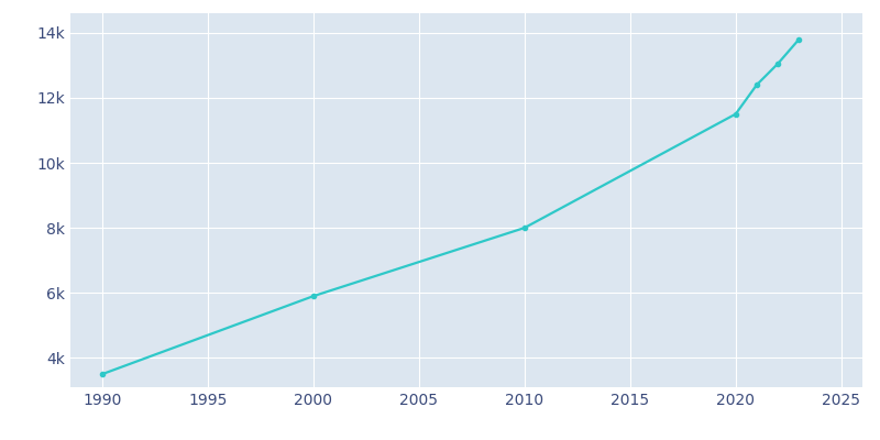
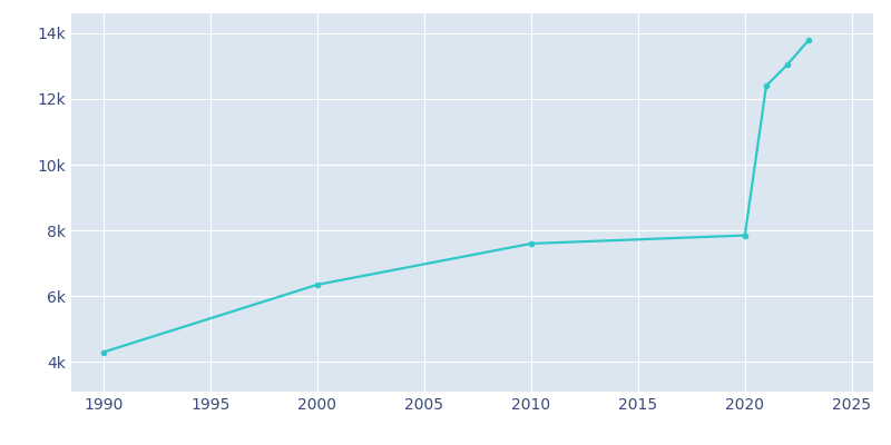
1990: 3.50k -> 4.30k
2000: 5.90k -> 6.35k
2010: 8.00k -> 7.60k
2020: 11.50k -> 7.85k
